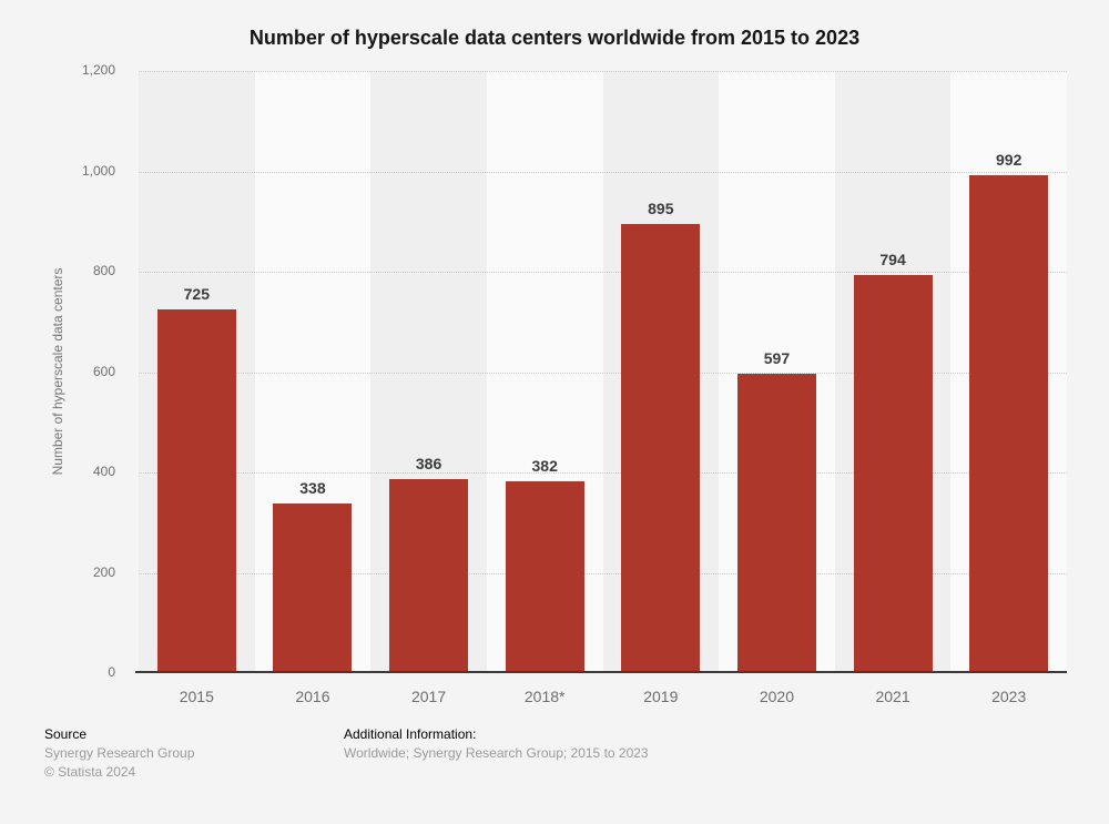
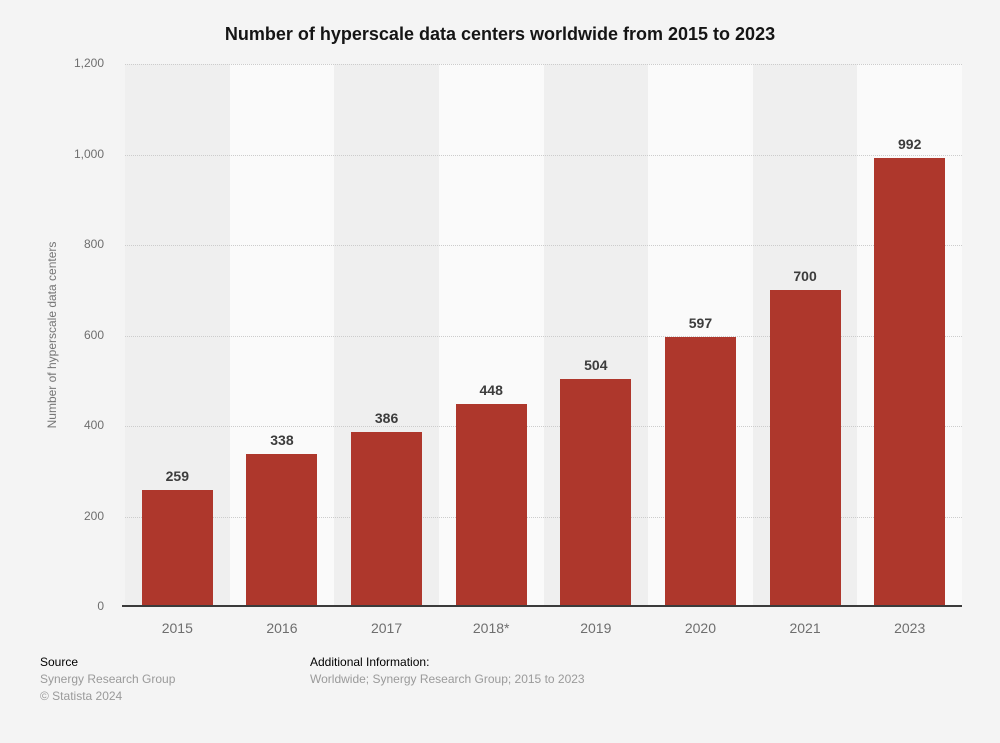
2015: 725 -> 259
2018*: 382 -> 448
2019: 895 -> 504
2021: 794 -> 700
